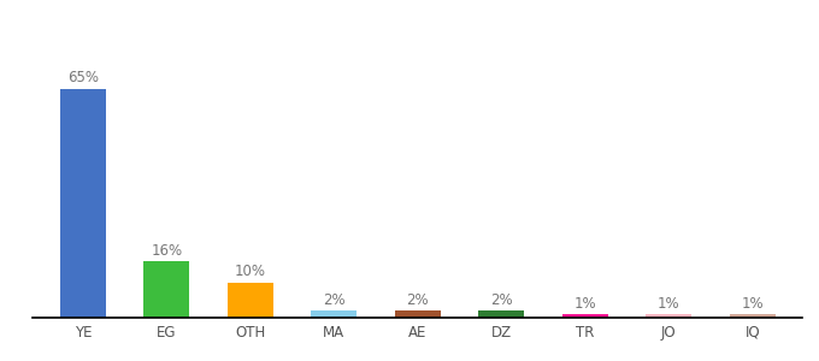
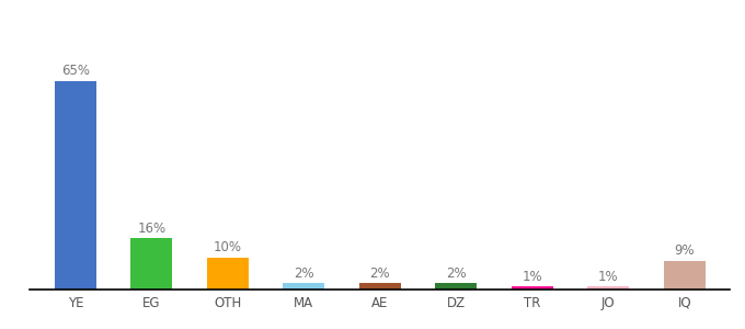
IQ: 1% -> 9%
